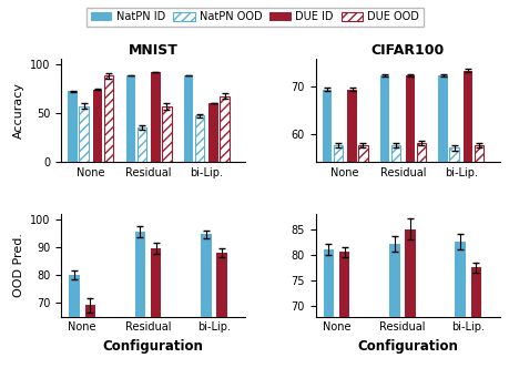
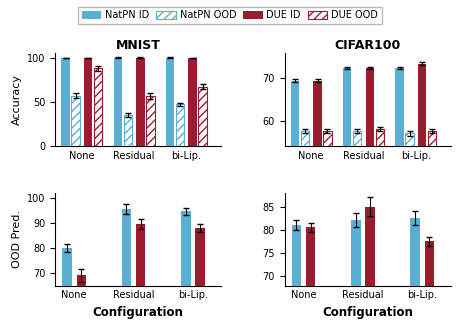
MNIST/NatPN ID/None: 72 -> 100
MNIST/DUE ID/None: 74 -> 100
MNIST/NatPN ID/Residual: 88 -> 100
MNIST/DUE ID/Residual: 92 -> 100
MNIST/NatPN ID/bi-Lip.: 88 -> 100
MNIST/DUE ID/bi-Lip.: 60 -> 100
